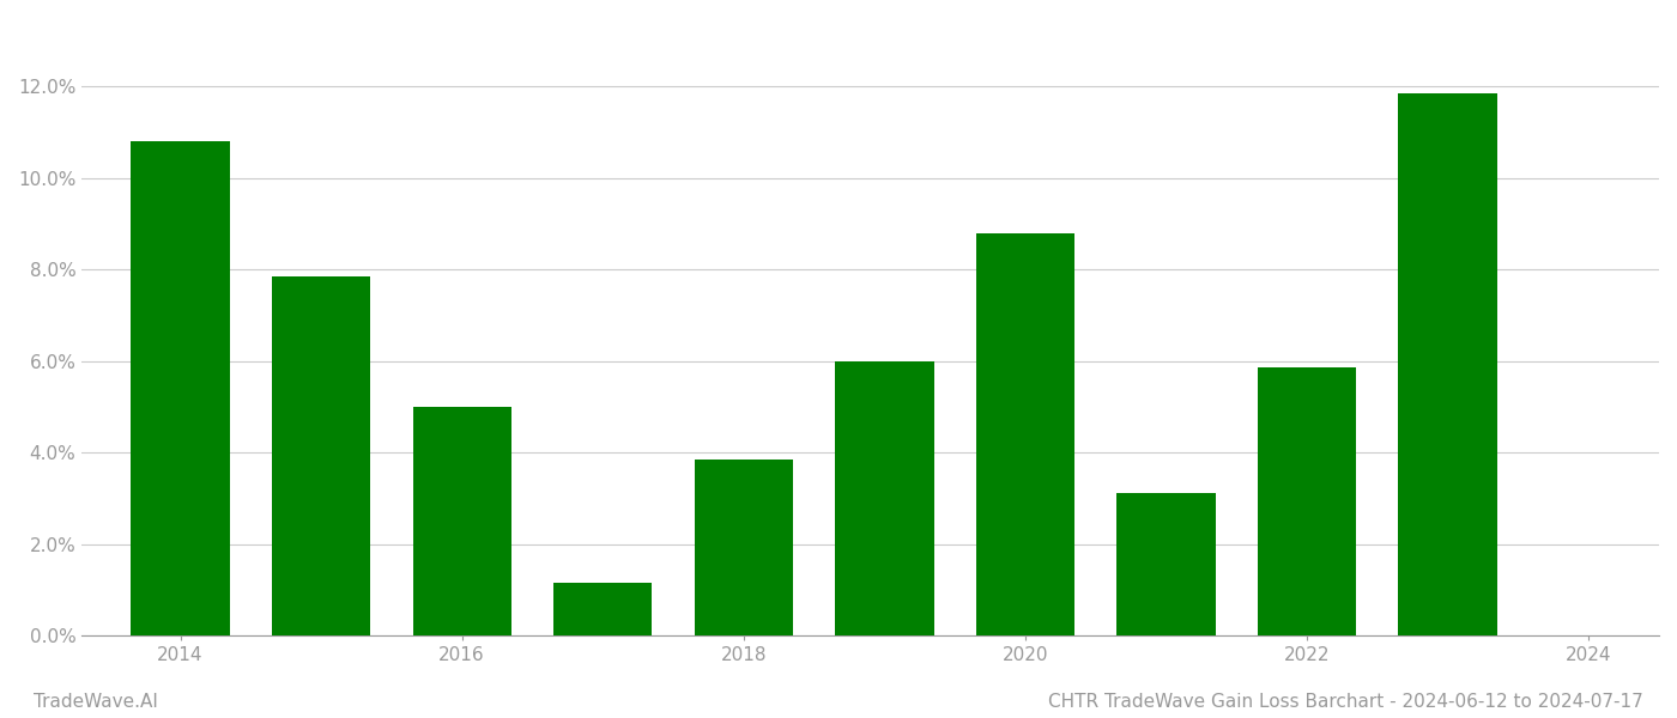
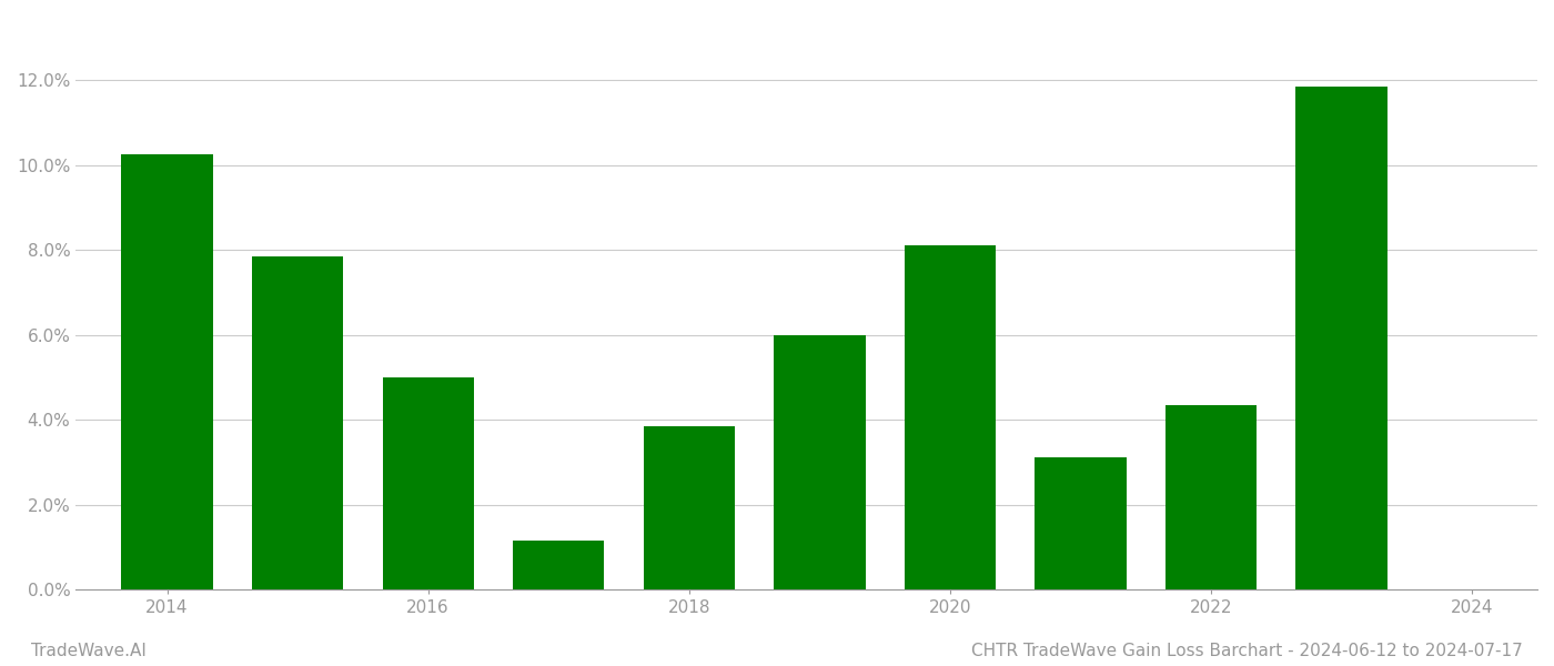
2014: 10.80% -> 10.25%
2020: 8.80% -> 8.10%
2022: 5.85% -> 4.35%
